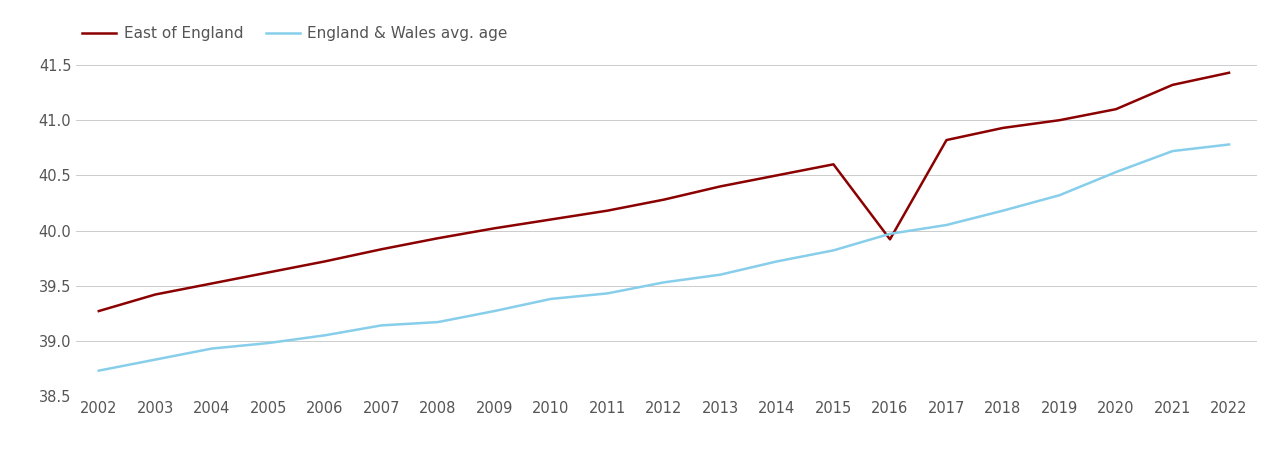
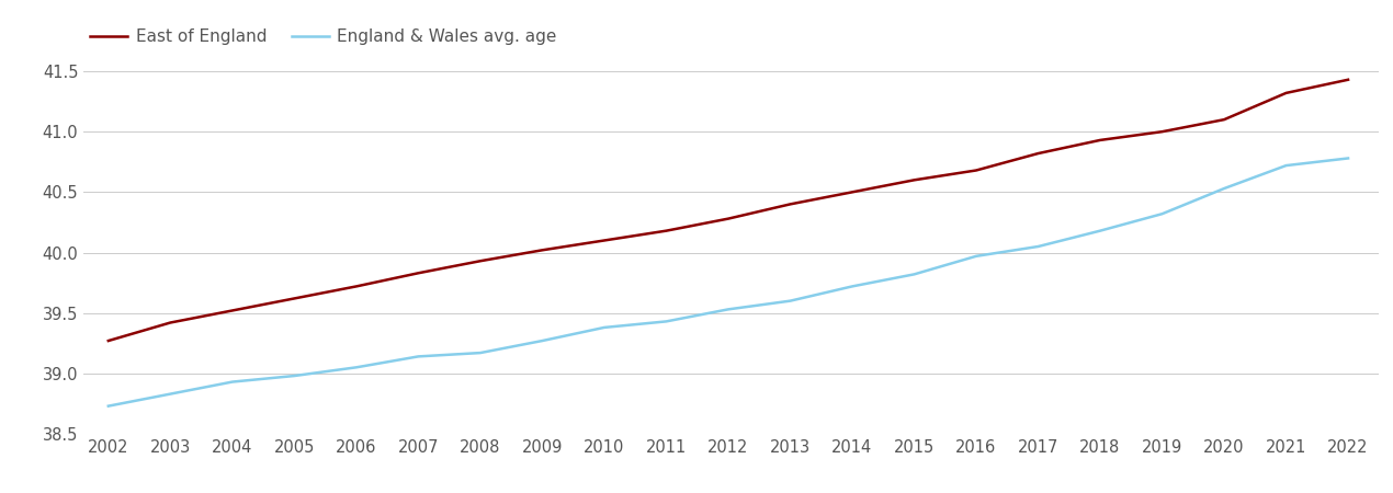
East of England/2016: 39.92 -> 40.68
